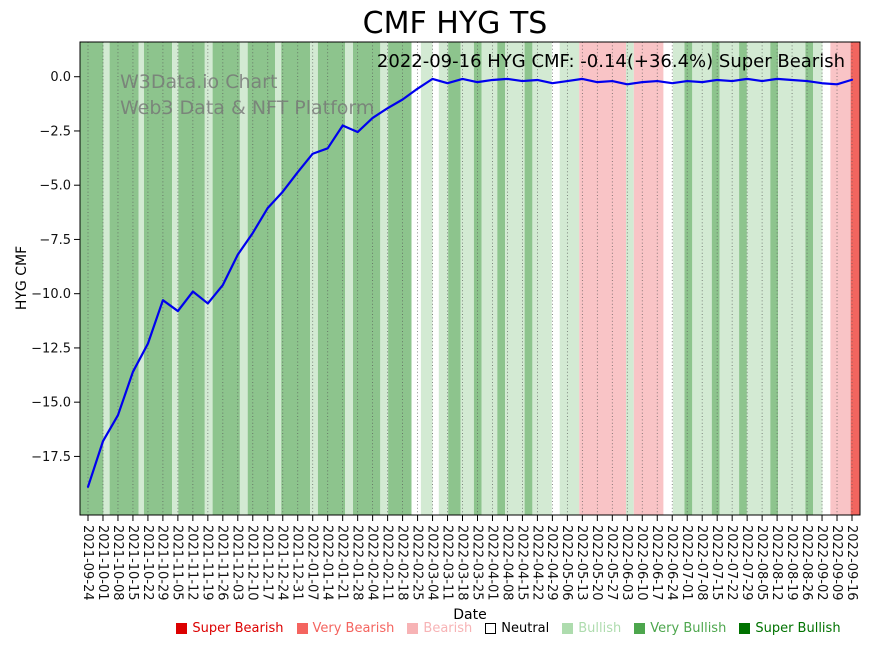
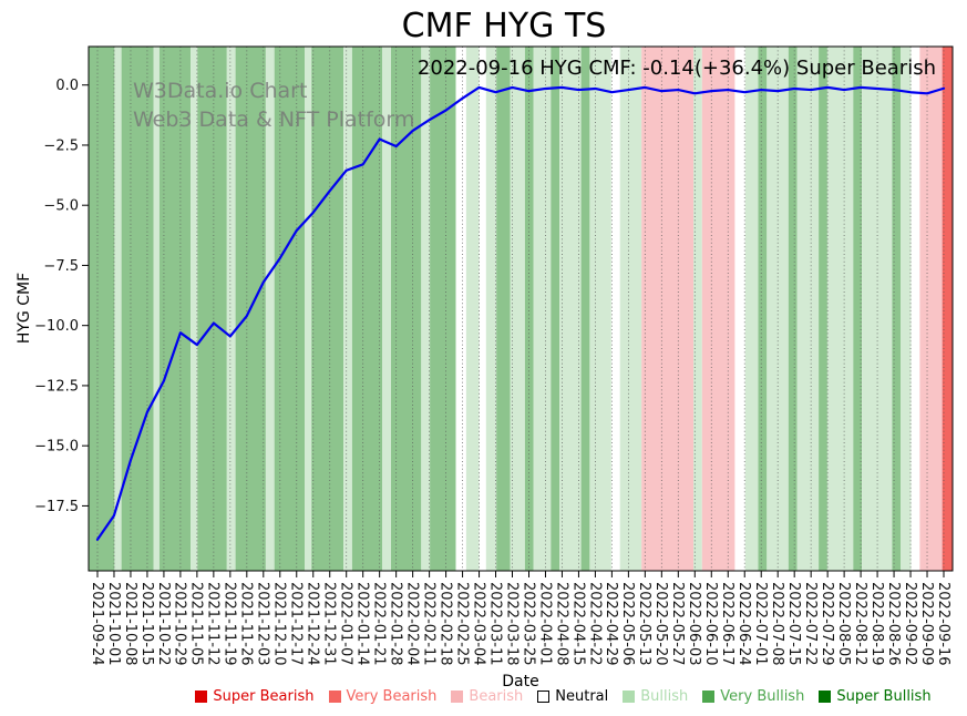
2021-10-01: -16.8 -> -17.9
